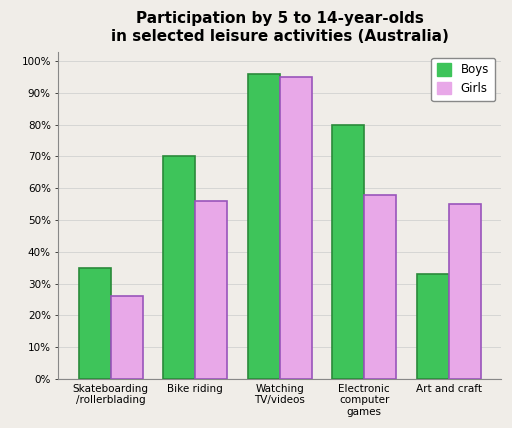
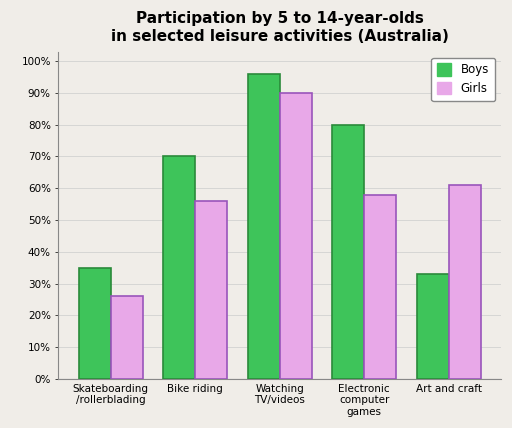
Girls/Watching TV/videos: 95% -> 90%
Girls/Art and craft: 55% -> 61%
